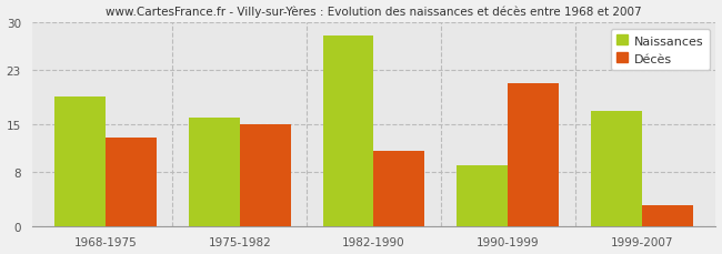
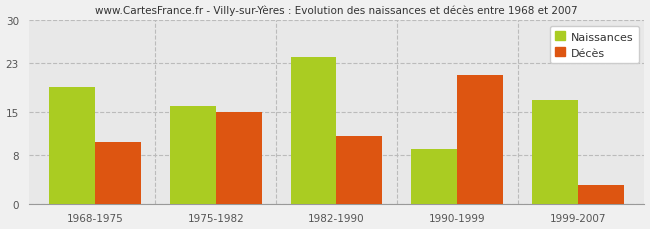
Décès/1968-1975: 13 -> 10
Naissances/1982-1990: 28 -> 24
